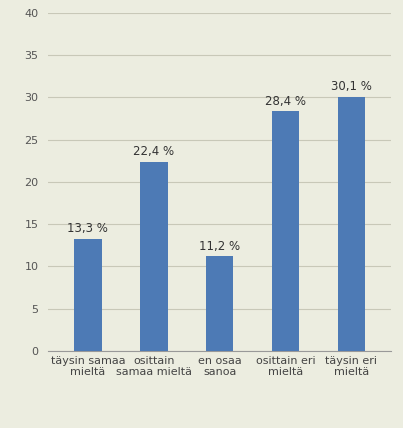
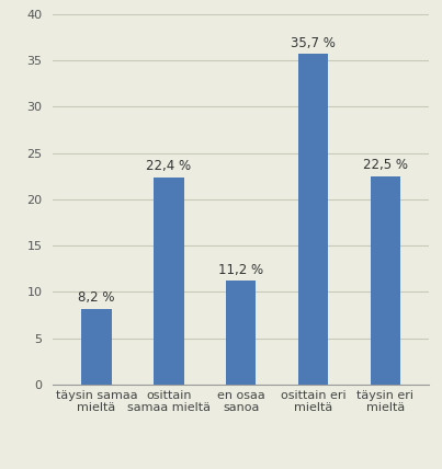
täysin samaa mieltä: 13,3 -> 8,2
osittain eri mieltä: 28,4 -> 35,7
täysin eri mieltä: 30,1 -> 22,5
